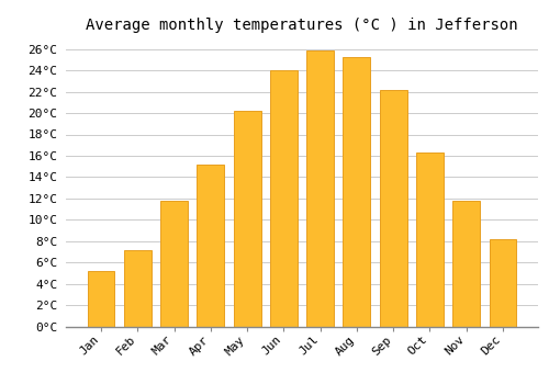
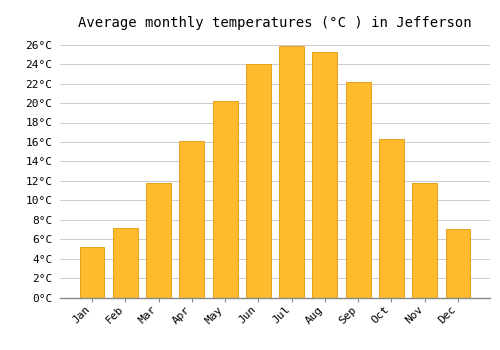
Apr: 15.2°C -> 16.1°C
Dec: 8.2°C -> 7.0°C
